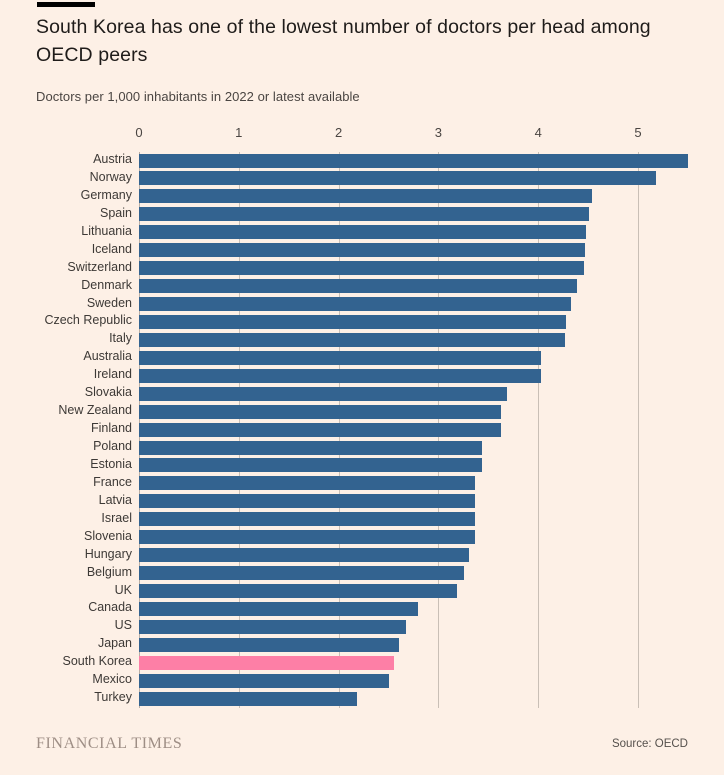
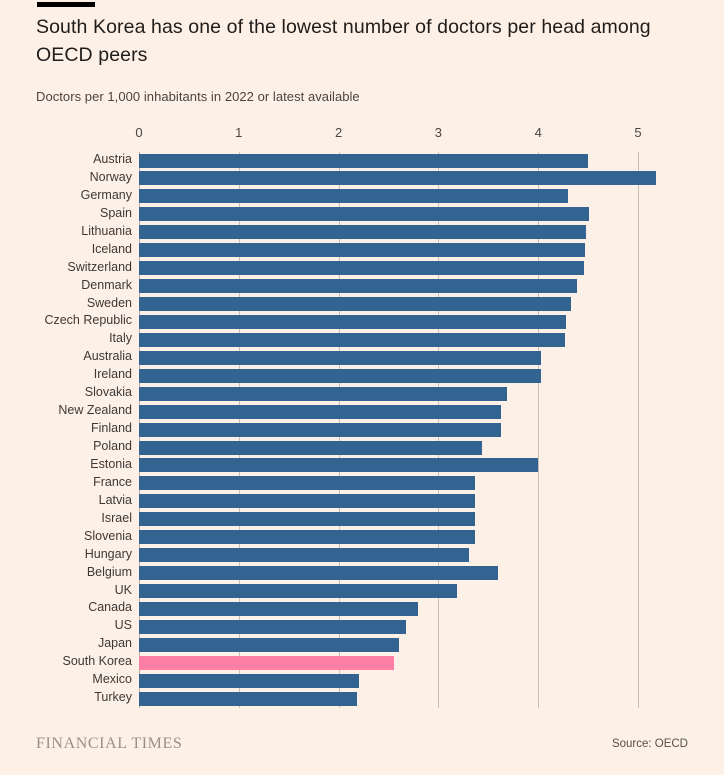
Austria: 5.5 -> 4.5
Germany: 4.5 -> 4.3
Estonia: 3.4 -> 4.0
Belgium: 3.3 -> 3.6
Mexico: 2.5 -> 2.2
